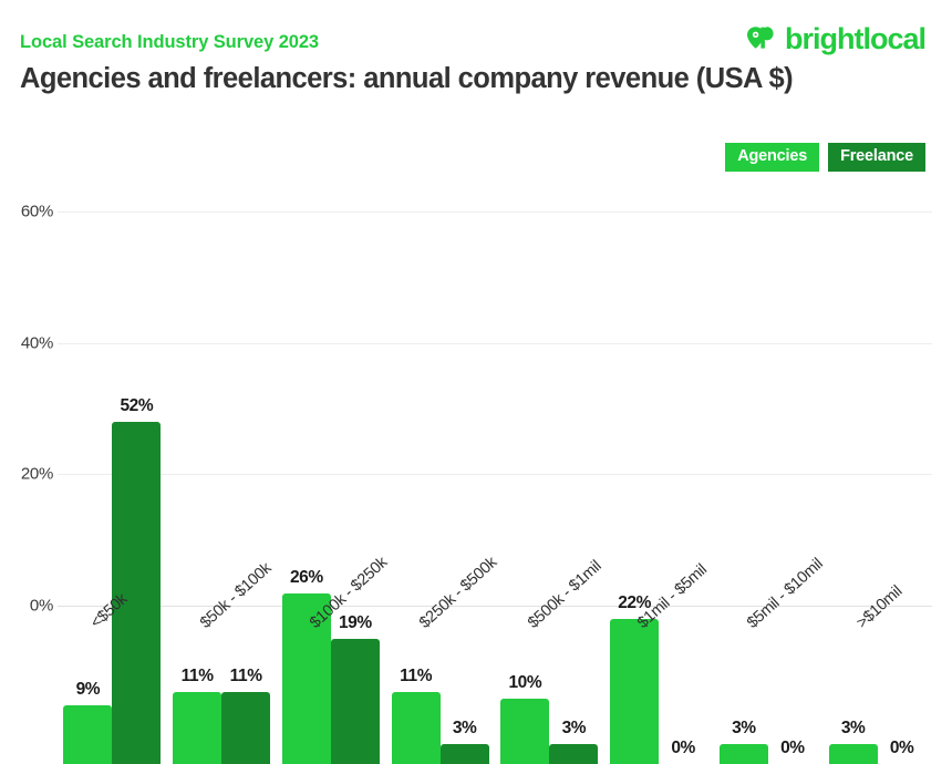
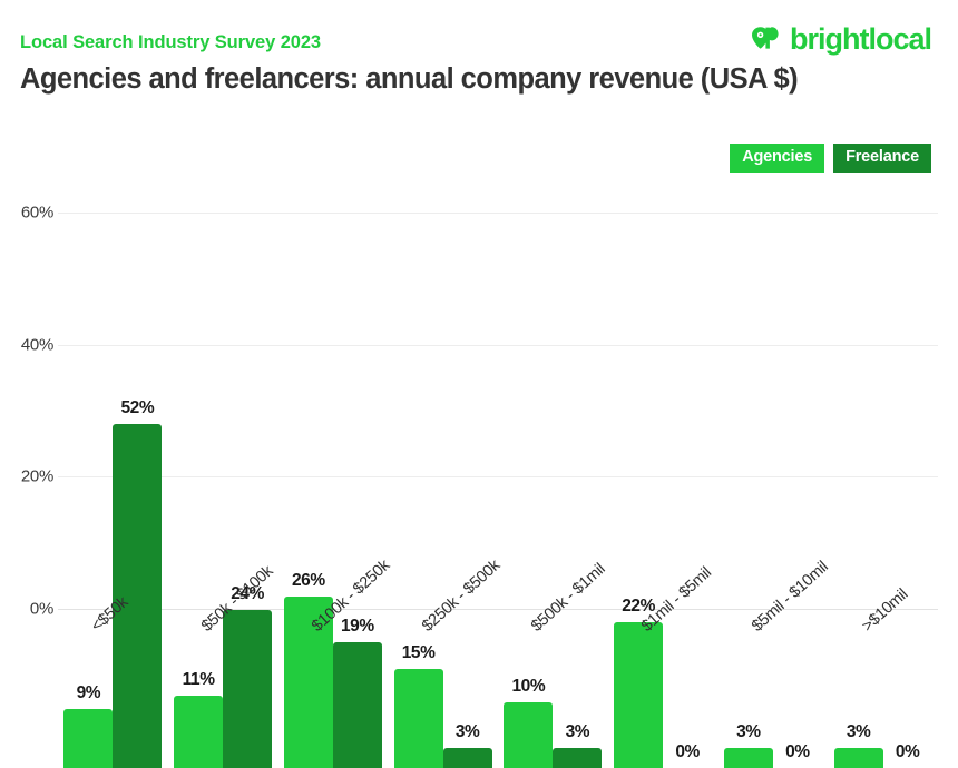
Freelance/$50k - $100k: 11% -> 24%
Agencies/$250k - $500k: 11% -> 15%
